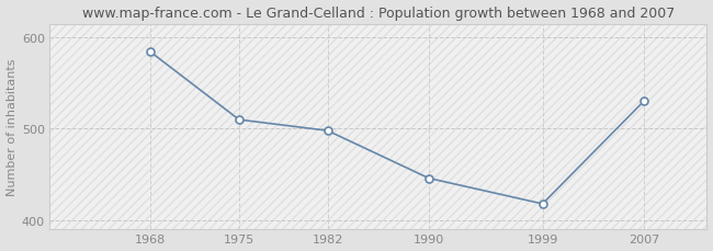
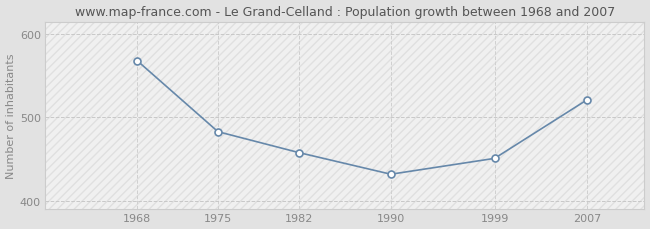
1968: 584 -> 568
1975: 510 -> 483
1982: 498 -> 458
1990: 446 -> 432
1999: 418 -> 451
2007: 530 -> 521
